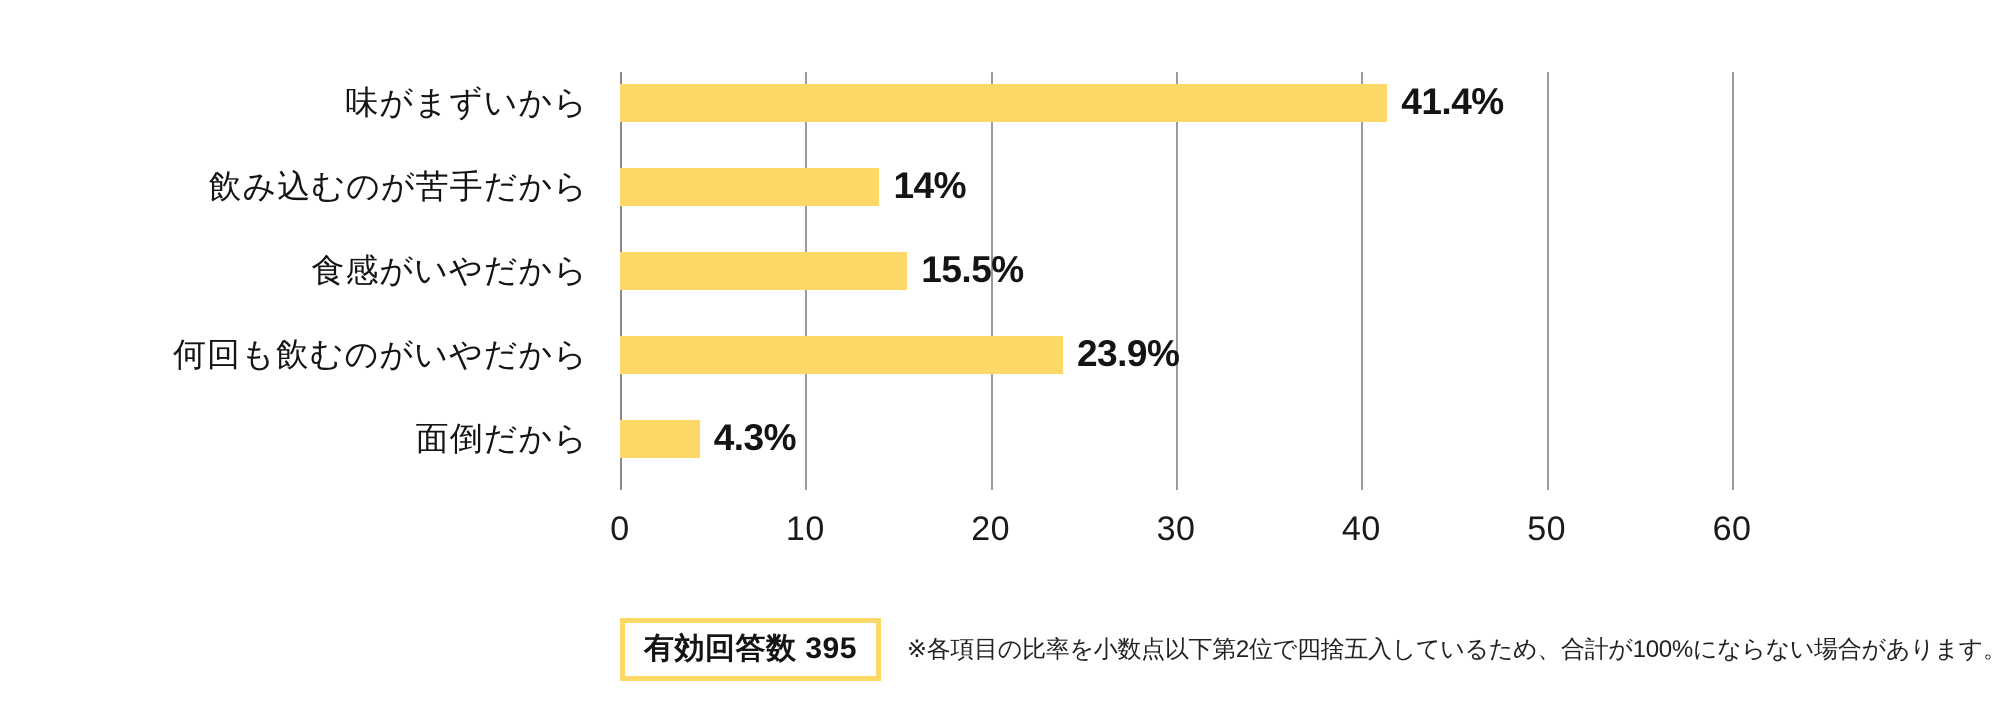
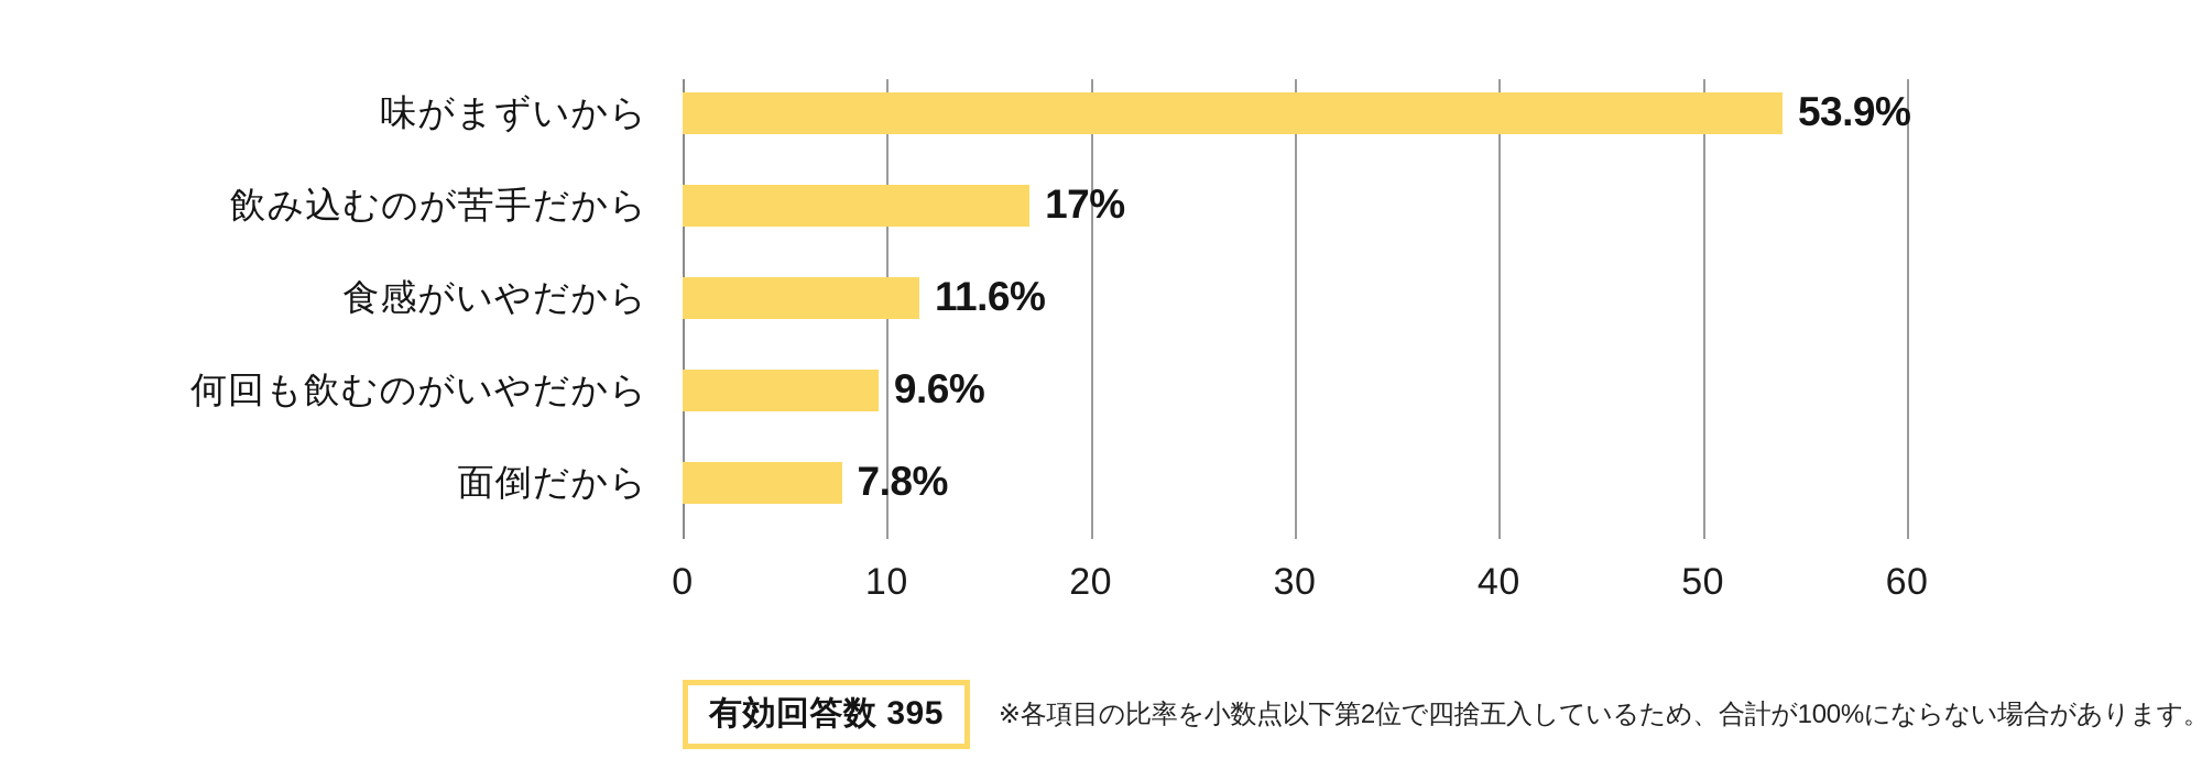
味がまずいから: 41.4% -> 53.9%
飲み込むのが苦手だから: 14% -> 17%
食感がいやだから: 15.5% -> 11.6%
何回も飲むのがいやだから: 23.9% -> 9.6%
面倒だから: 4.3% -> 7.8%
